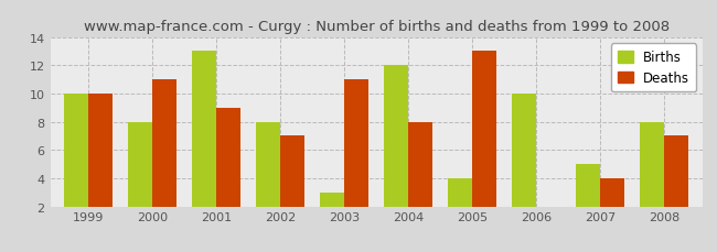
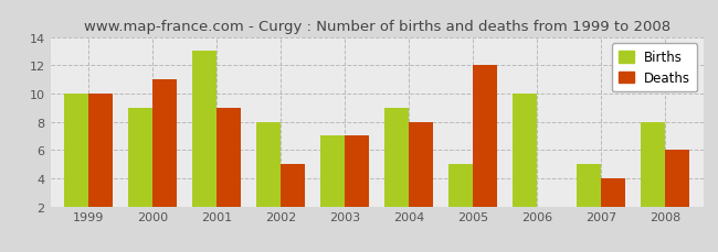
Births/2000: 8 -> 9
Deaths/2002: 7 -> 5
Births/2003: 3 -> 7
Deaths/2003: 11 -> 7
Births/2004: 12 -> 9
Births/2005: 4 -> 5
Deaths/2005: 13 -> 12
Deaths/2008: 7 -> 6
